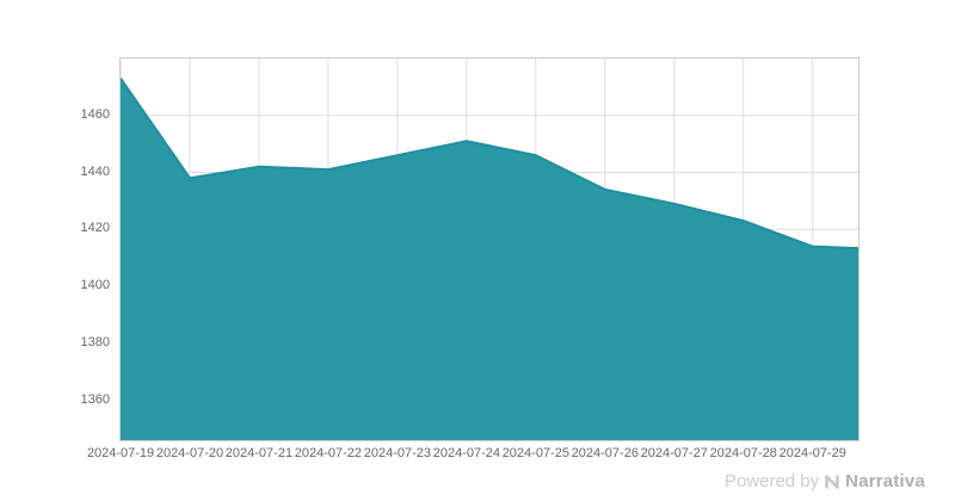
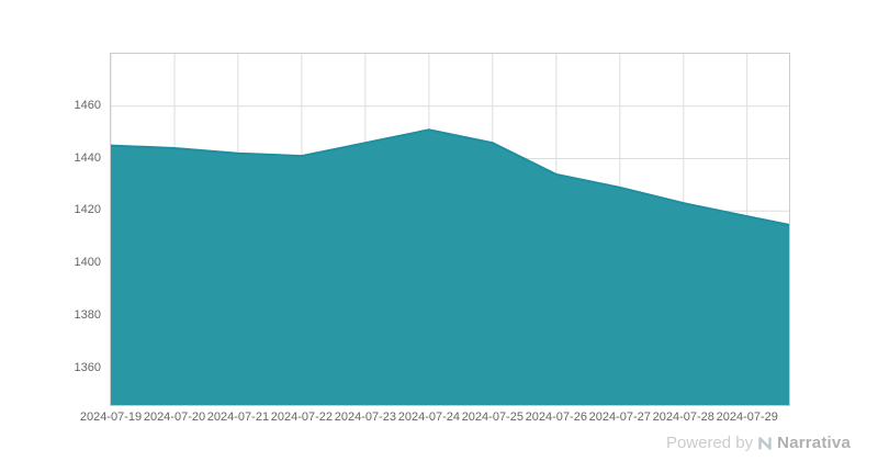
2024-07-19: 1473 -> 1445
2024-07-20: 1438 -> 1444
2024-07-29: 1414 -> 1418
